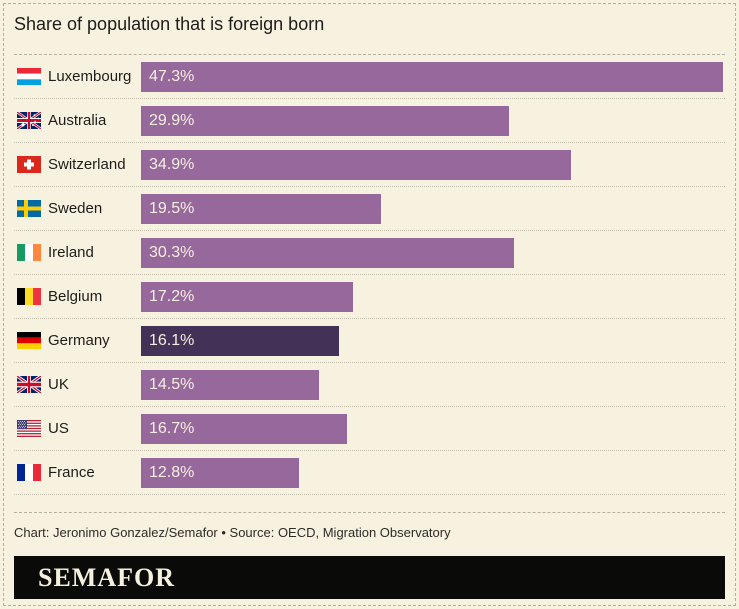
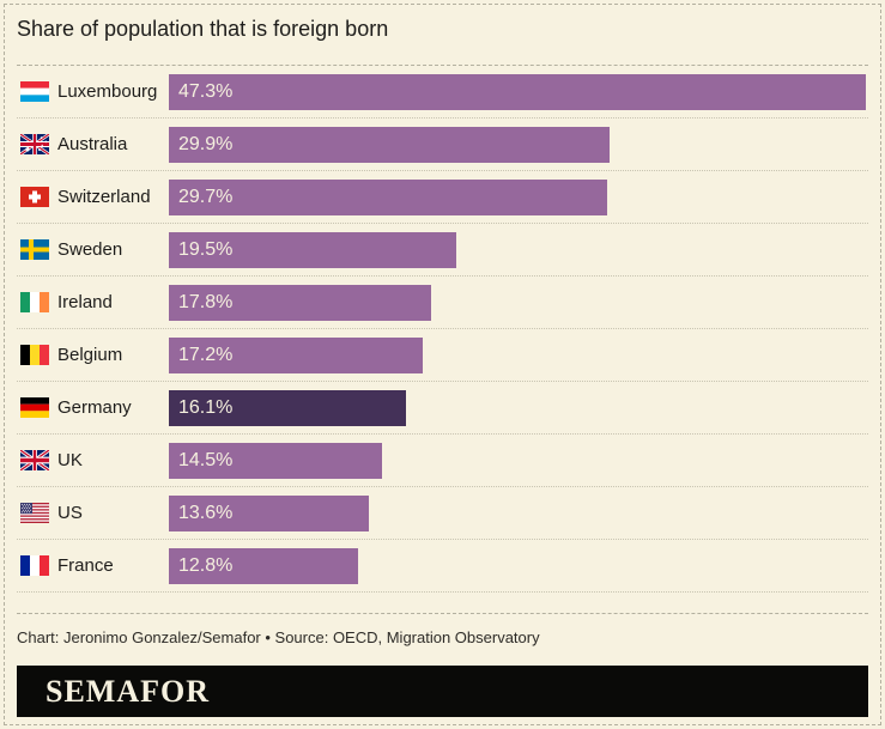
Switzerland: 34.9% -> 29.7%
Ireland: 30.3% -> 17.8%
US: 16.7% -> 13.6%
